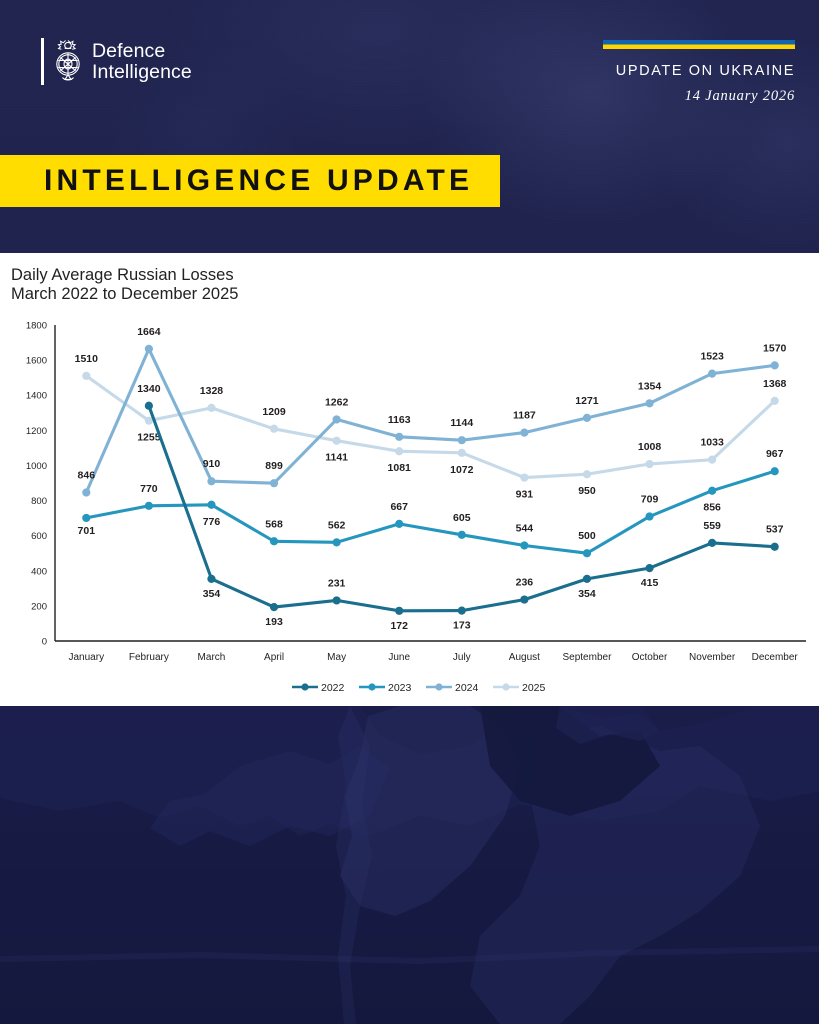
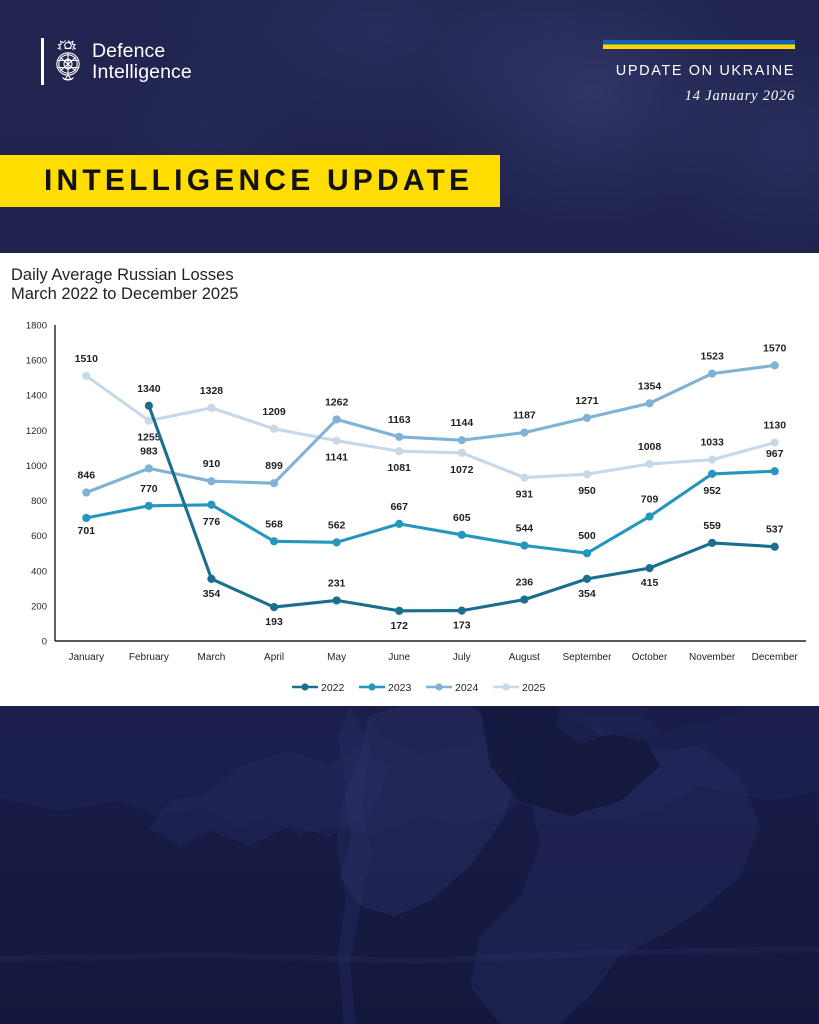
2024/February: 1664 -> 983
2023/November: 856 -> 952
2025/December: 1368 -> 1130
